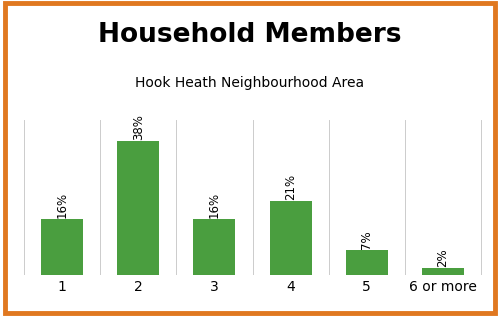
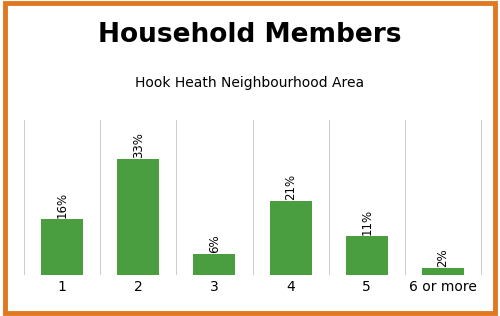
2: 38% -> 33%
3: 16% -> 6%
5: 7% -> 11%
